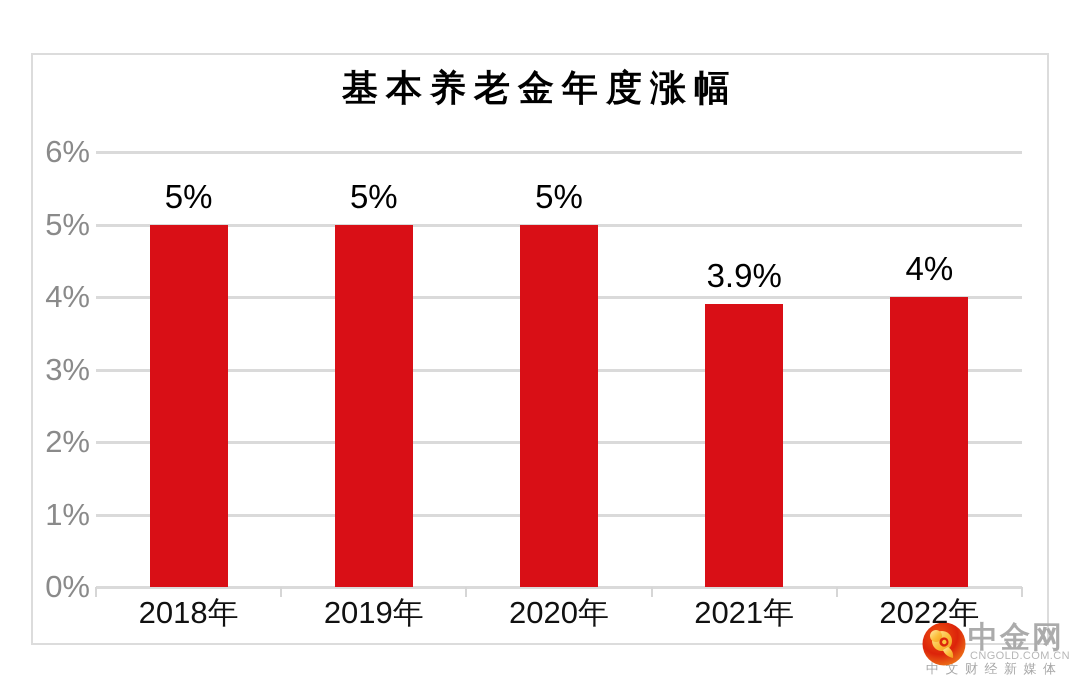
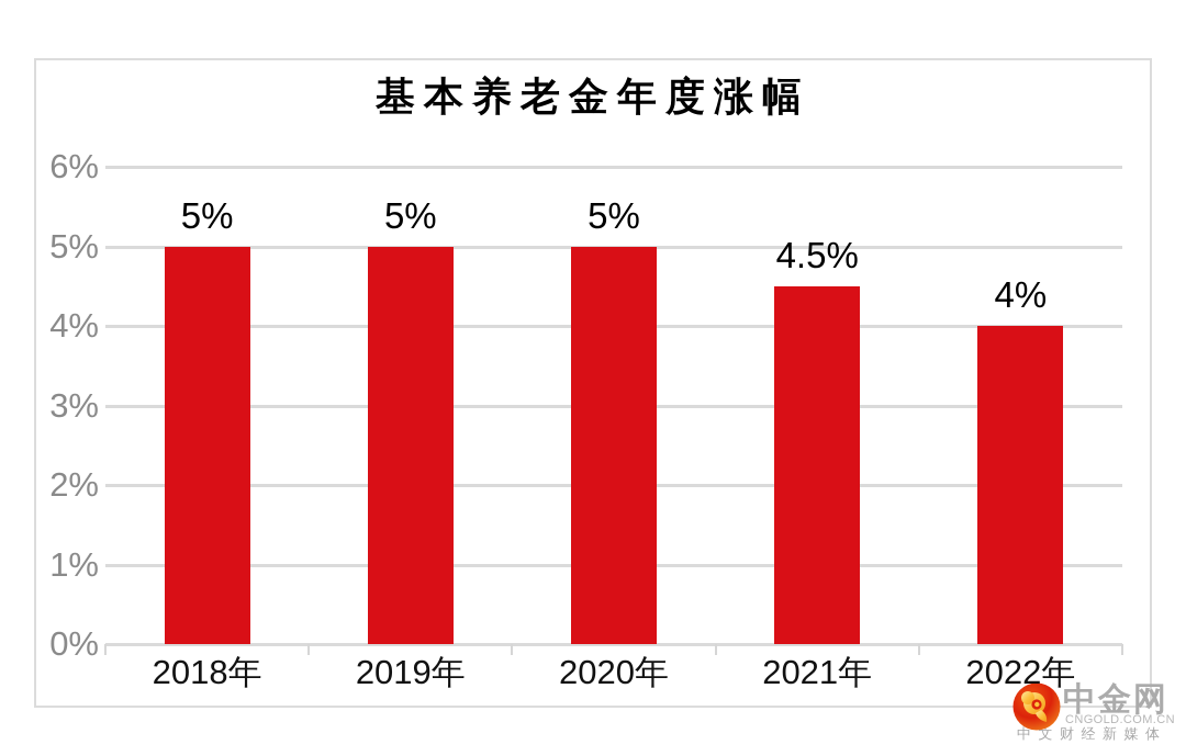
2021年: 3.9% -> 4.5%
